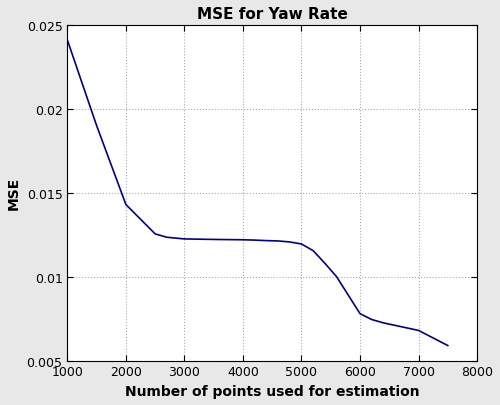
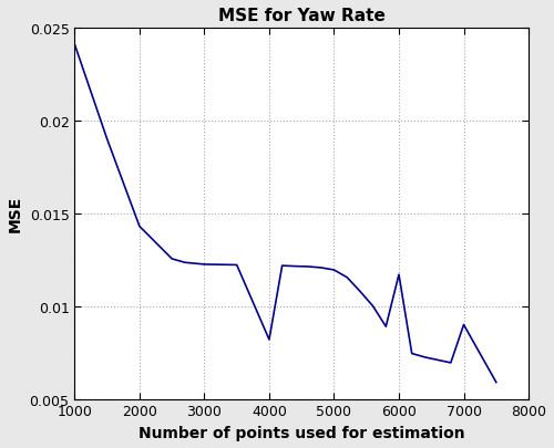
4000: 0.0122 -> 0.0082
6000: 0.0078 -> 0.0117
7000: 0.0068 -> 0.0090
